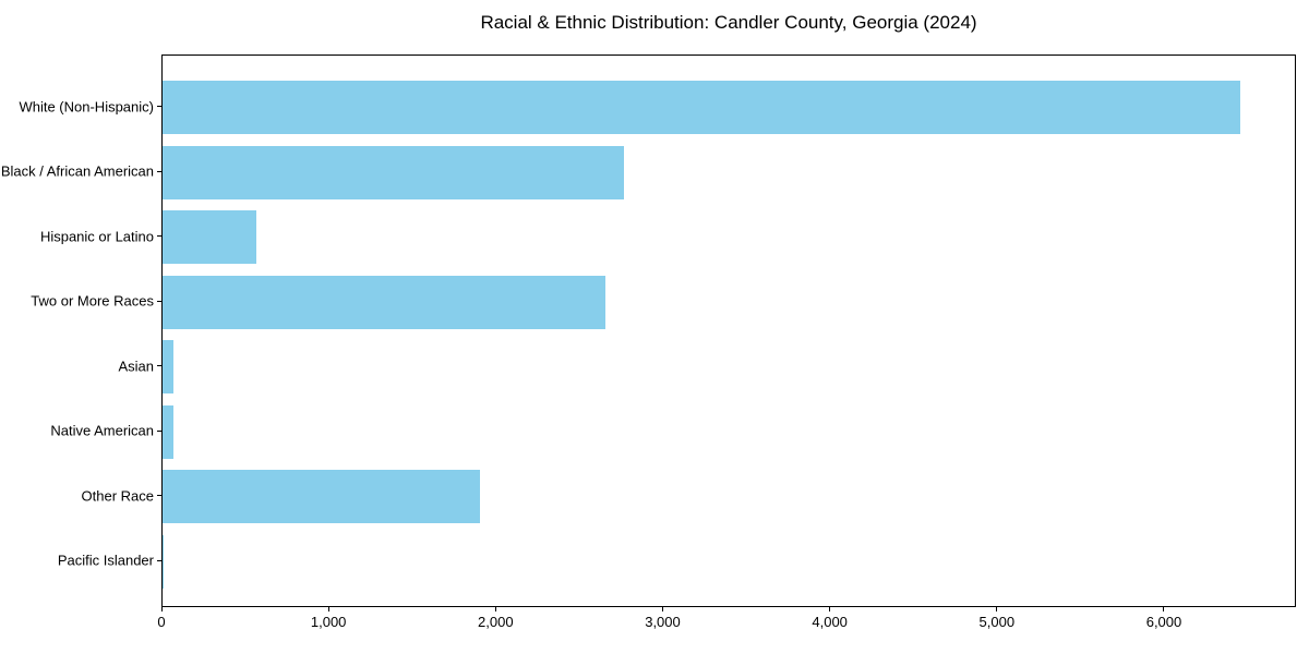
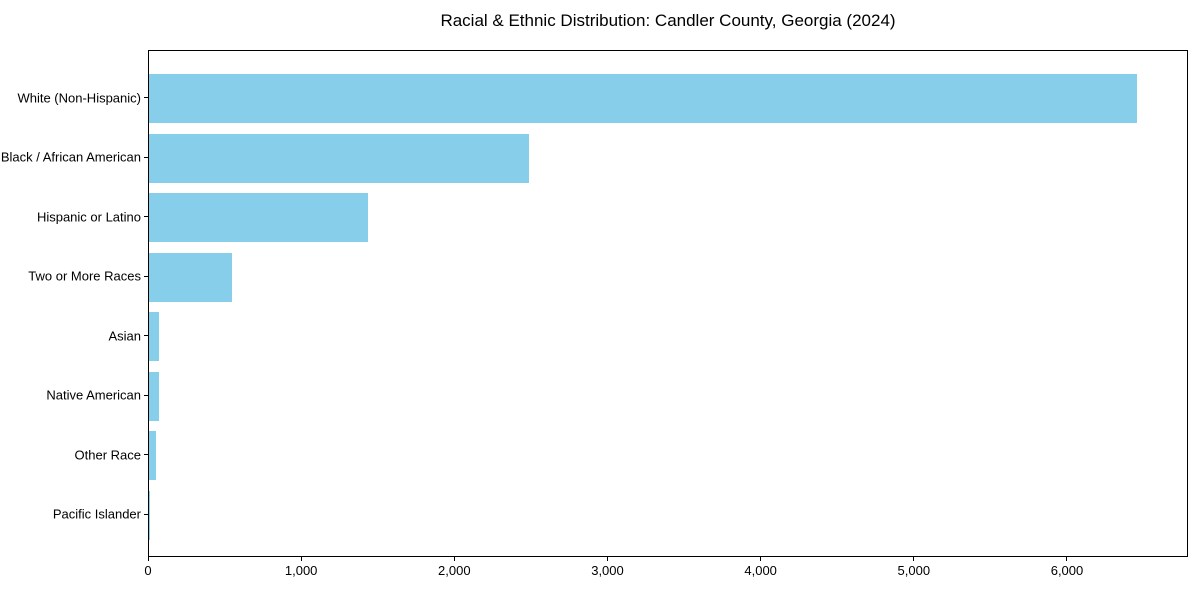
Black / African American: 2760 -> 2480
Hispanic or Latino: 560 -> 1430
Two or More Races: 2650 -> 540
Other Race: 1900 -> 40
